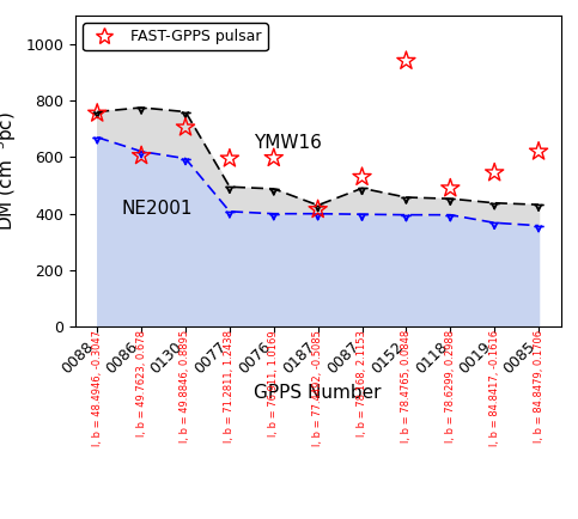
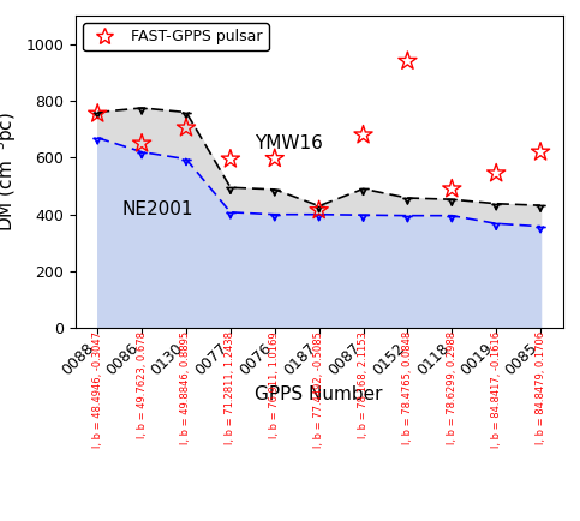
FAST-GPPS pulsar/0086: 605 -> 650
FAST-GPPS pulsar/0087: 530 -> 680
